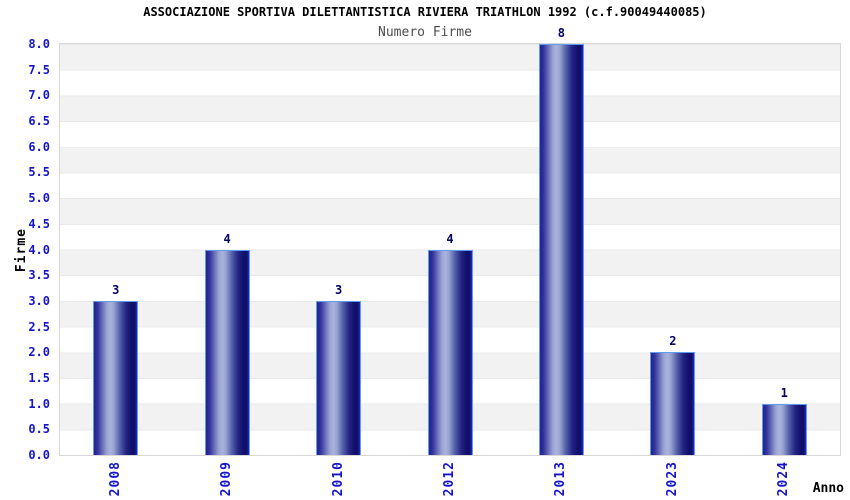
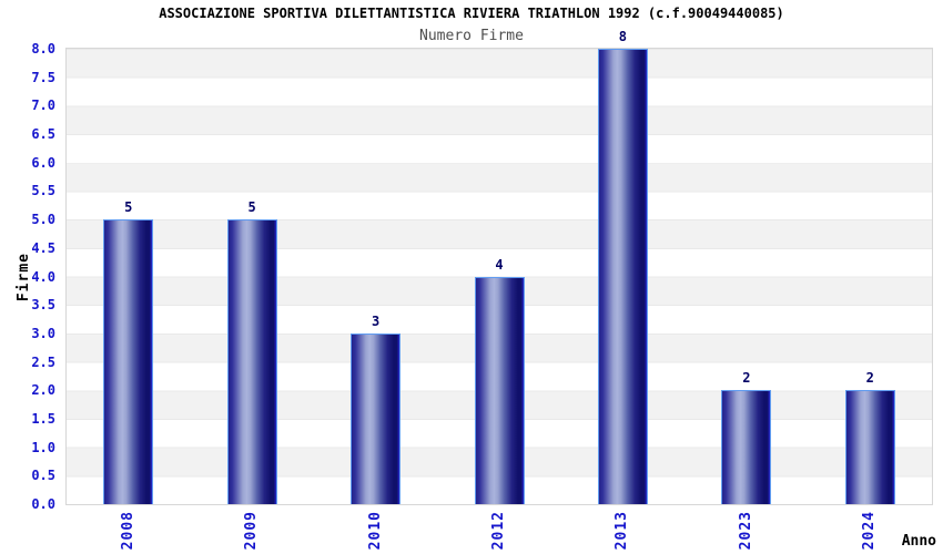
2008: 3 -> 5
2009: 4 -> 5
2024: 1 -> 2
